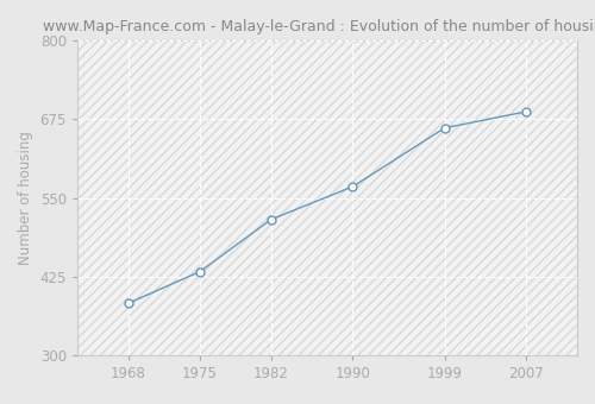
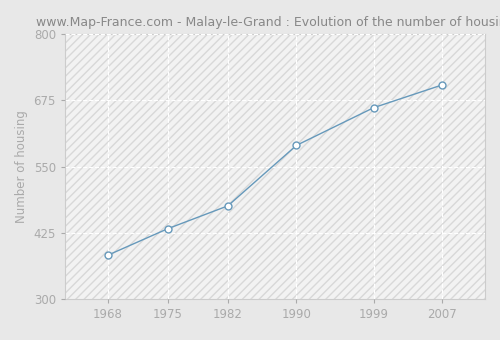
1982: 516 -> 476
1990: 568 -> 590
2007: 687 -> 704
